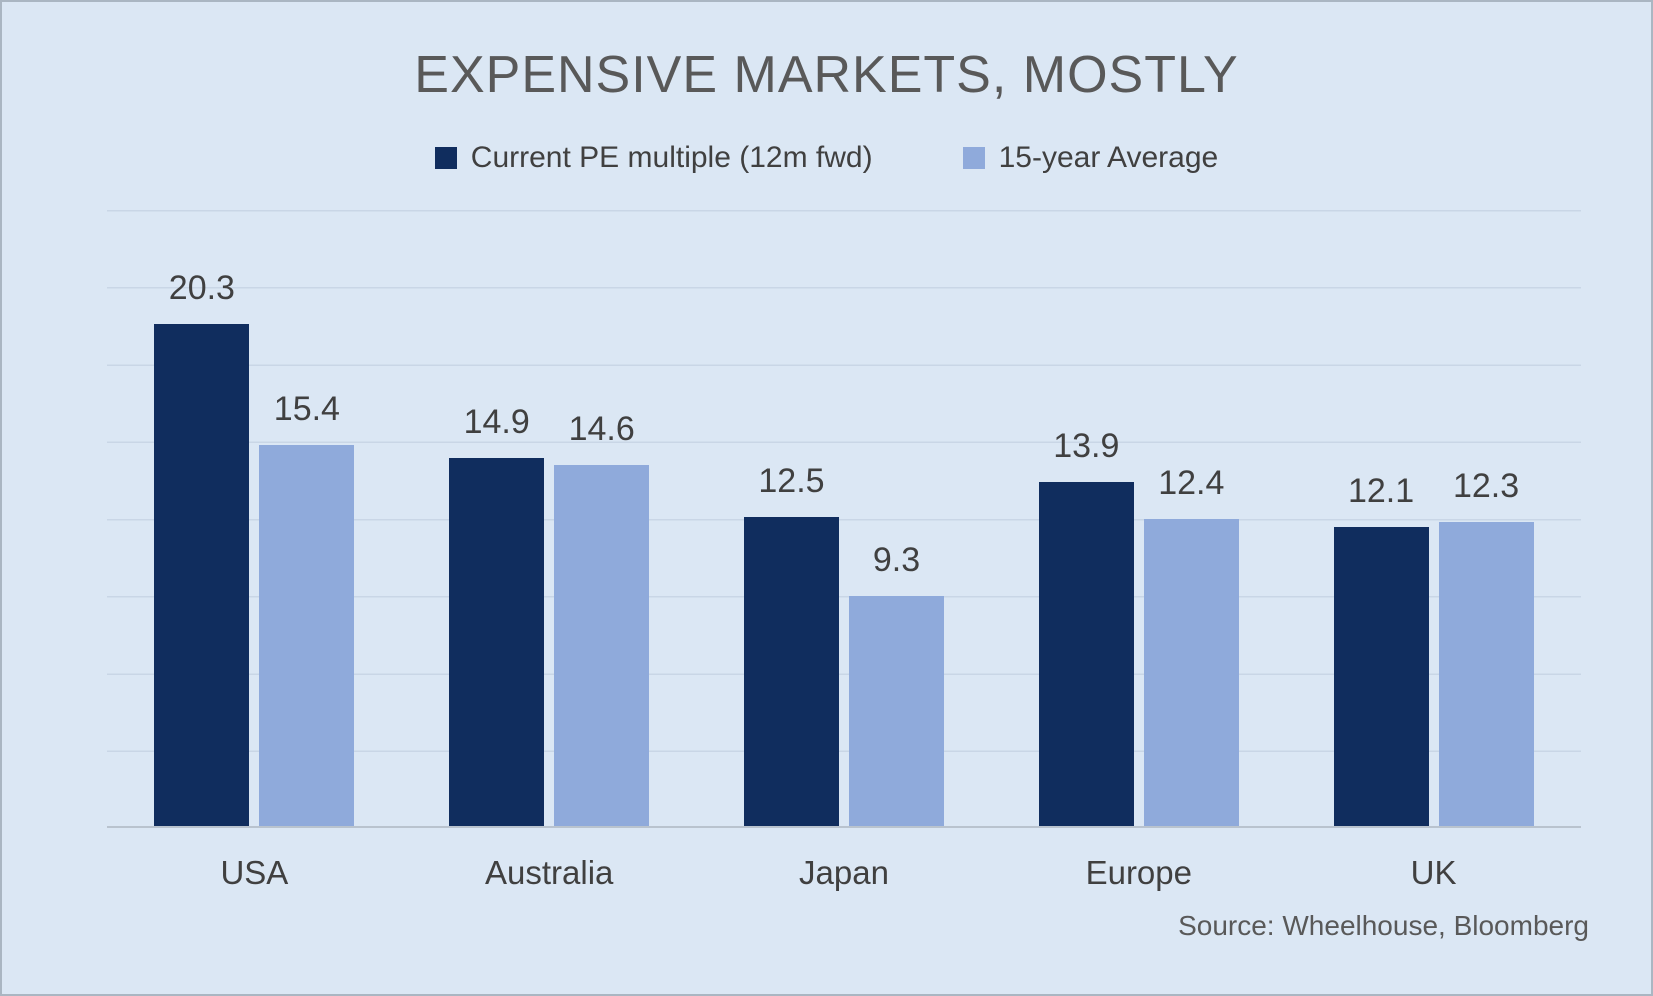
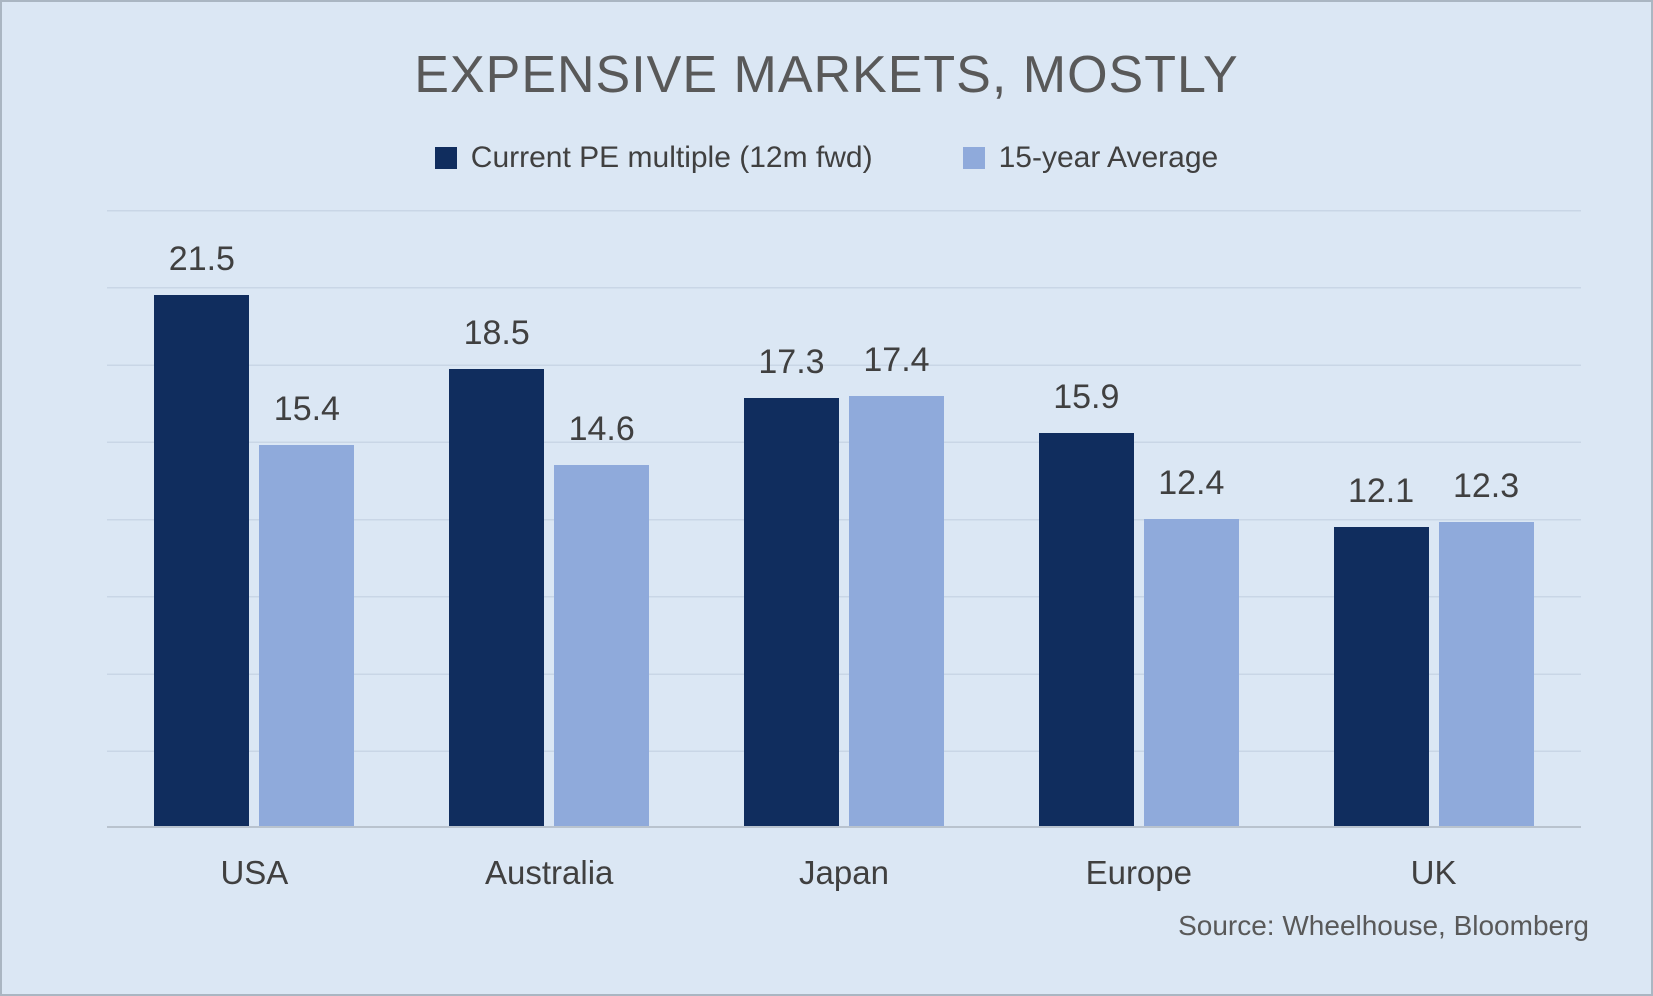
Current PE multiple (12m fwd)/USA: 20.3 -> 21.5
Current PE multiple (12m fwd)/Australia: 14.9 -> 18.5
Current PE multiple (12m fwd)/Japan: 12.5 -> 17.3
15-year Average/Japan: 9.3 -> 17.4
Current PE multiple (12m fwd)/Europe: 13.9 -> 15.9
